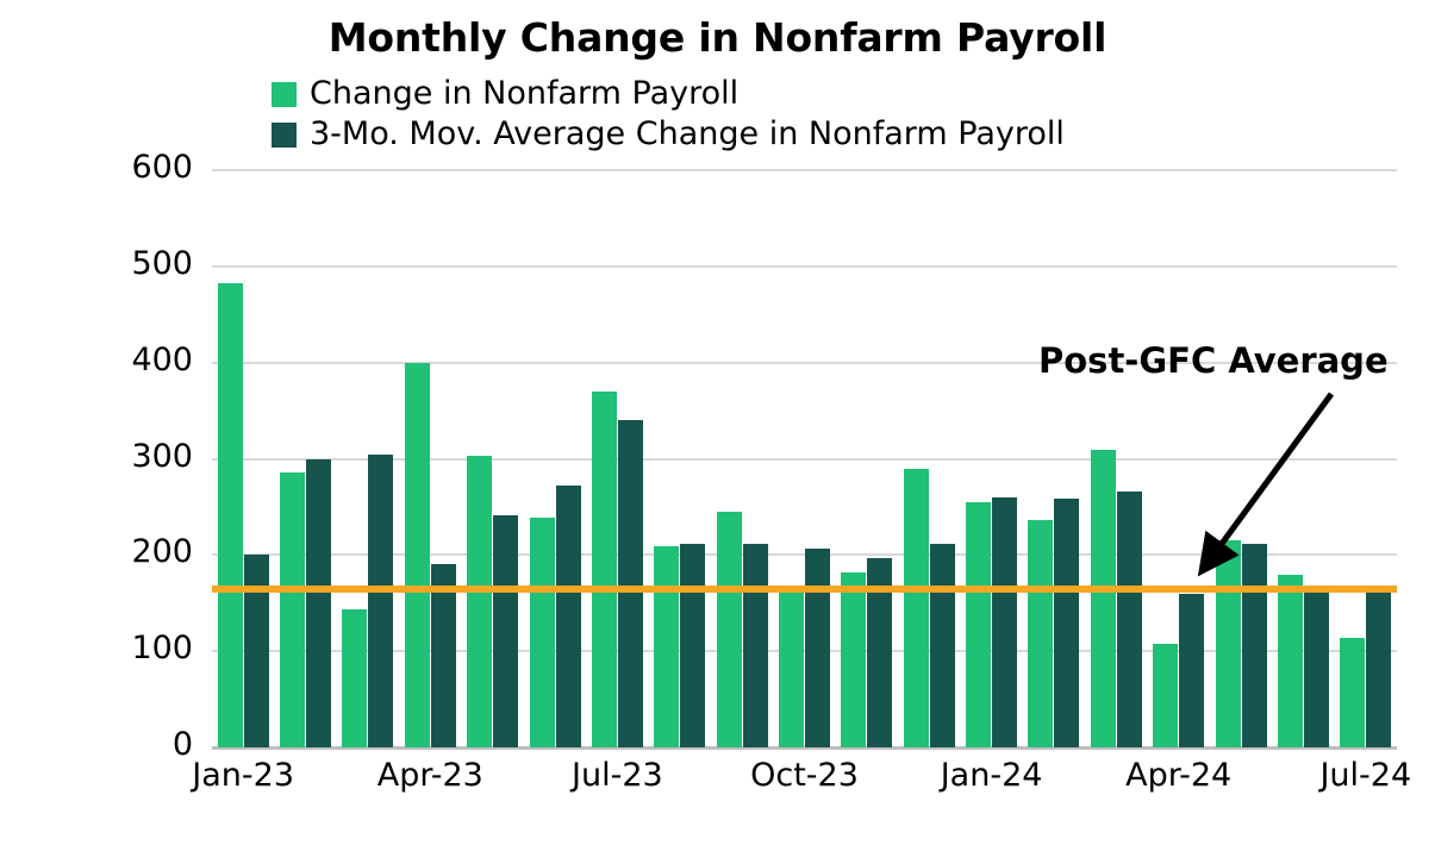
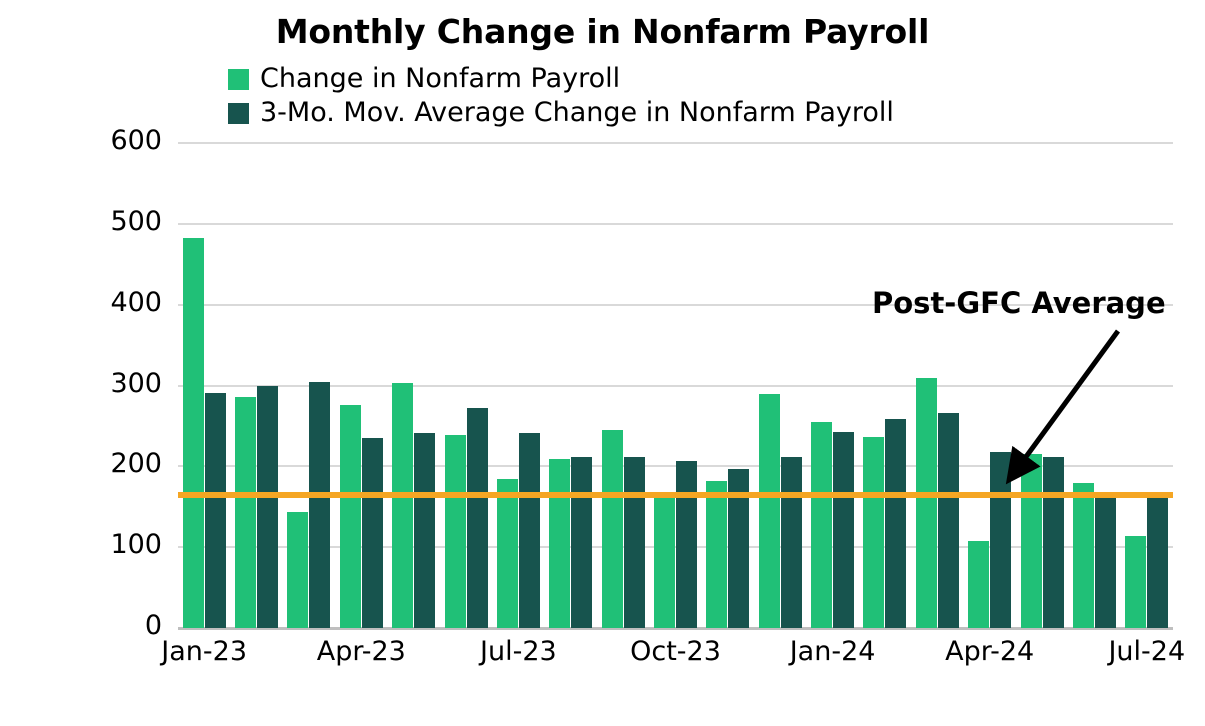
3-Mo. Mov. Average Change in Nonfarm Payroll/Jan-23: 200 -> 290
Change in Nonfarm Payroll/Apr-23: 400 -> 280
3-Mo. Mov. Average Change in Nonfarm Payroll/Apr-23: 190 -> 240
Change in Nonfarm Payroll/Jul-23: 370 -> 180
3-Mo. Mov. Average Change in Nonfarm Payroll/Jul-23: 340 -> 240
3-Mo. Mov. Average Change in Nonfarm Payroll/Jan-24: 260 -> 240
3-Mo. Mov. Average Change in Nonfarm Payroll/Apr-24: 160 -> 220
